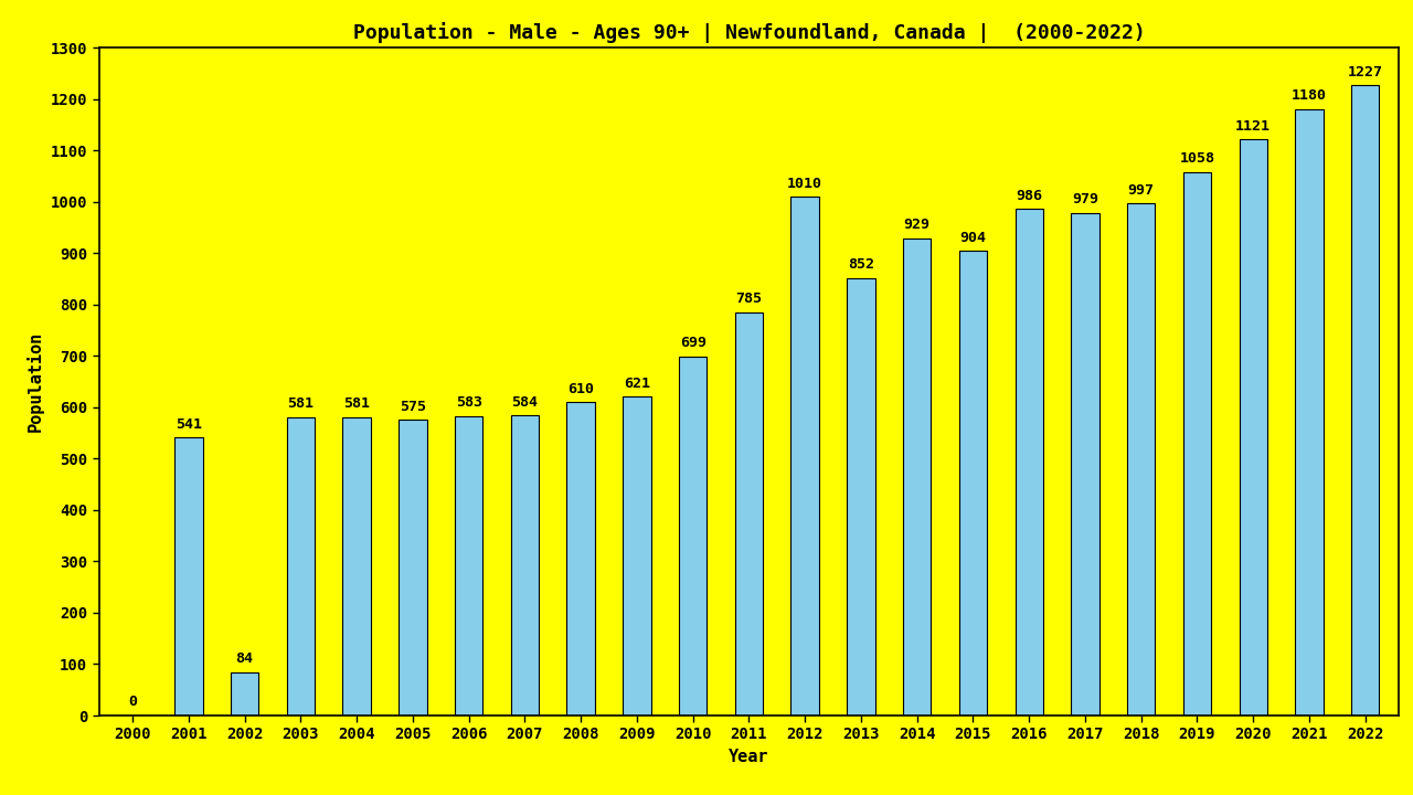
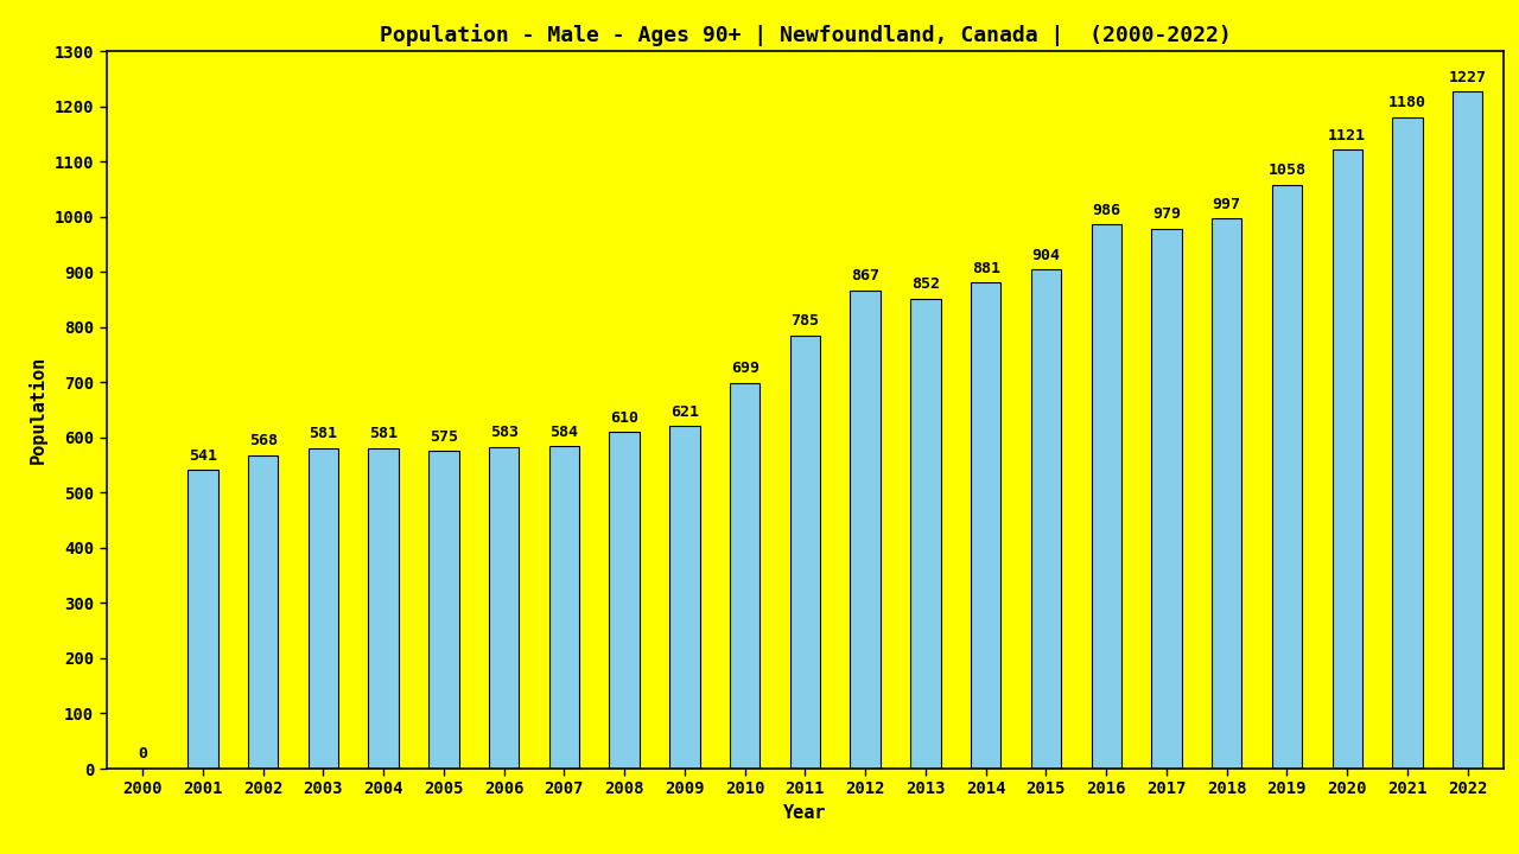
2002: 84 -> 568
2012: 1010 -> 867
2014: 929 -> 881
